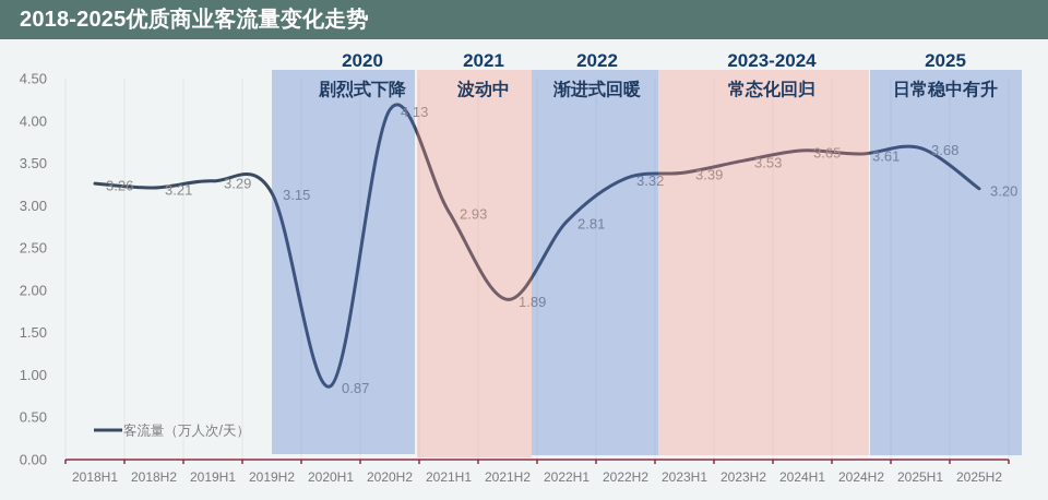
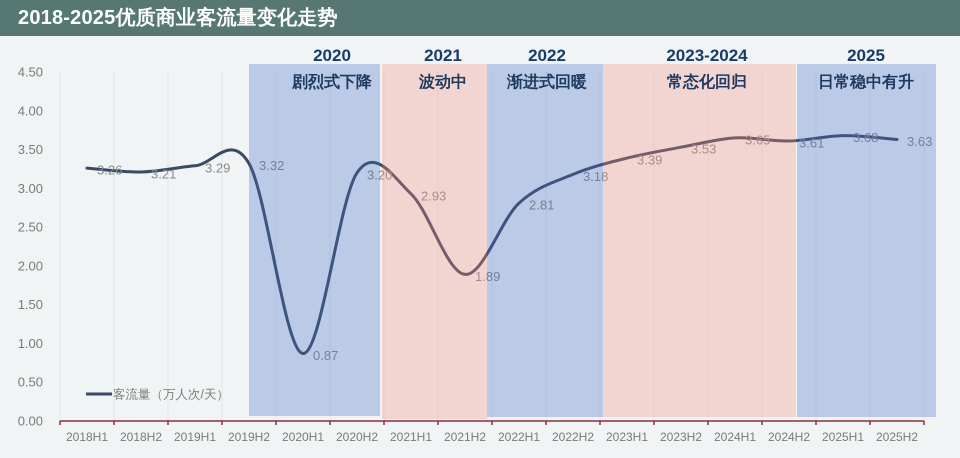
2019H2: 3.15 -> 3.32
2020H2: 4.13 -> 3.20
2022H2: 3.32 -> 3.18
2025H2: 3.20 -> 3.63
